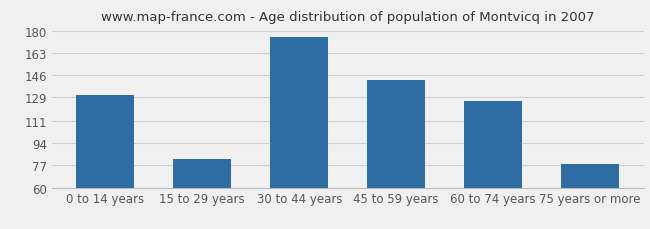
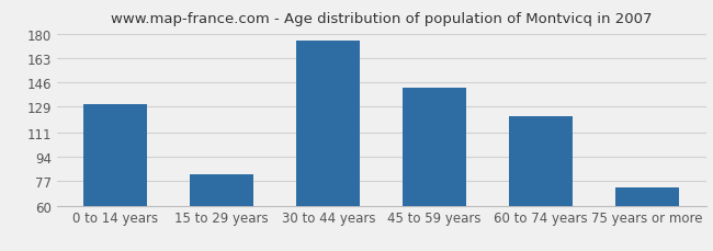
60 to 74 years: 126 -> 122
75 years or more: 78 -> 73
